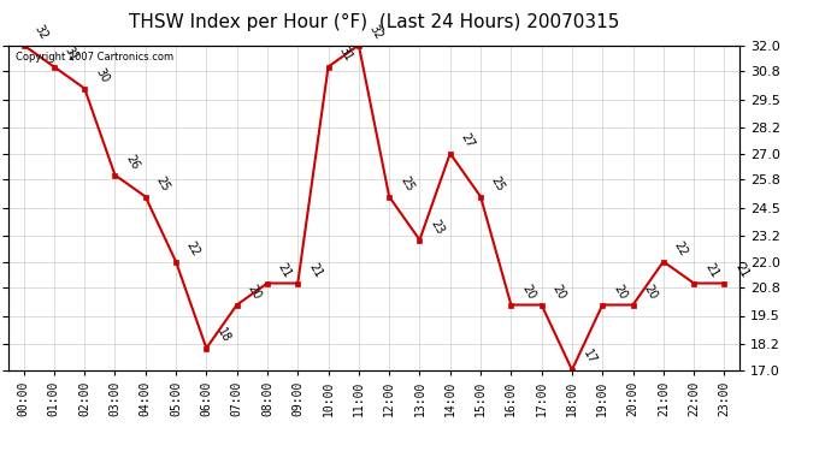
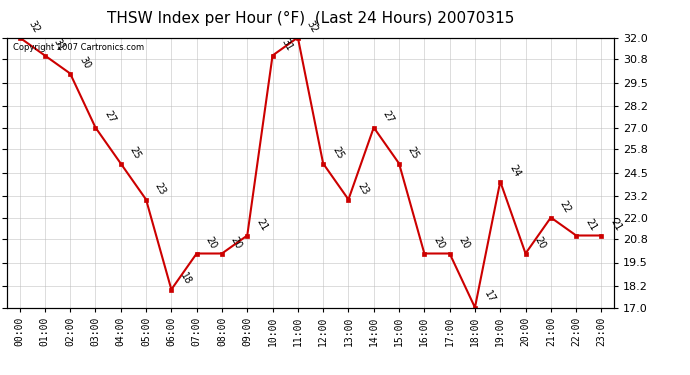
03:00: 26 -> 27
05:00: 22 -> 23
08:00: 21 -> 20
19:00: 20 -> 24
